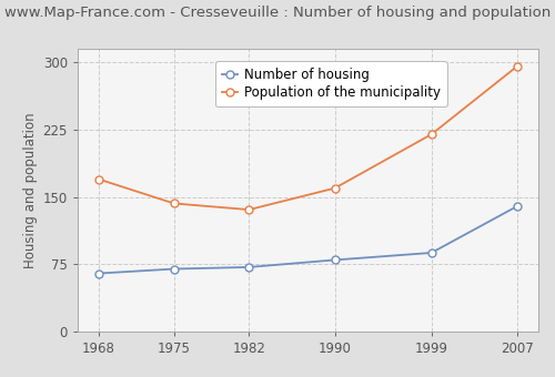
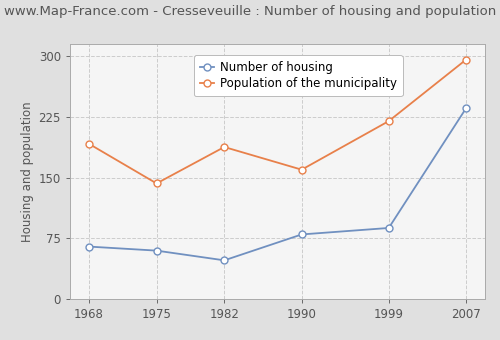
Population of the municipality/1968: 170 -> 192
Number of housing/1975: 70 -> 60
Number of housing/1982: 72 -> 48
Population of the municipality/1982: 136 -> 188
Number of housing/2007: 140 -> 236
